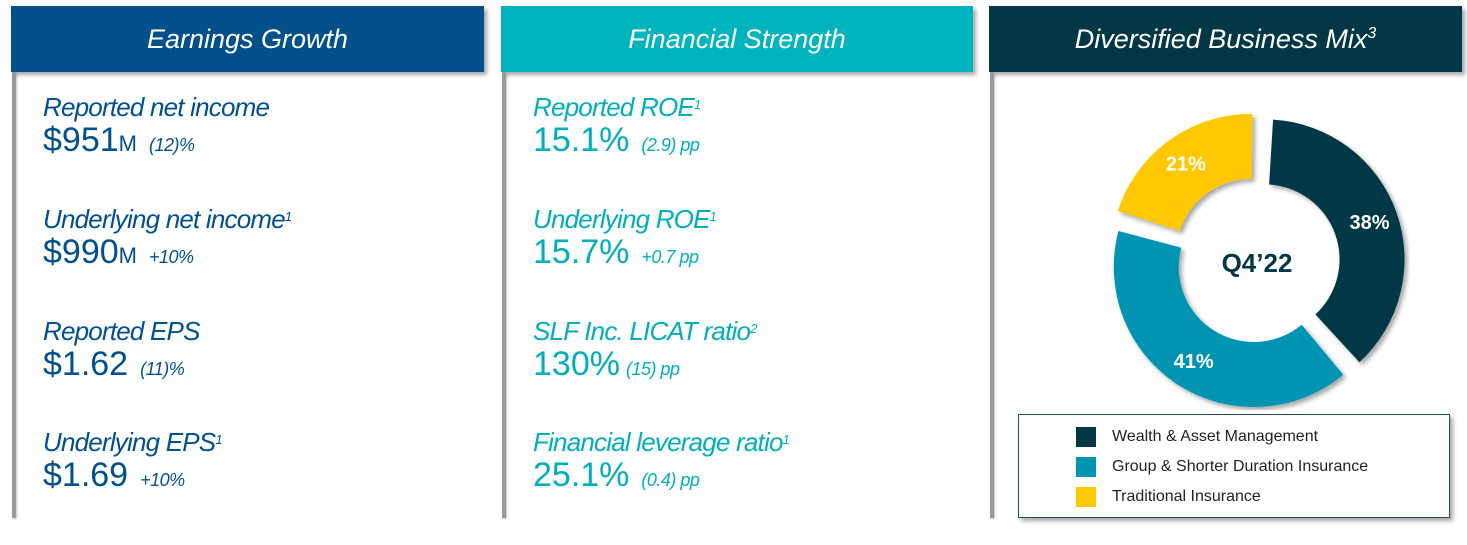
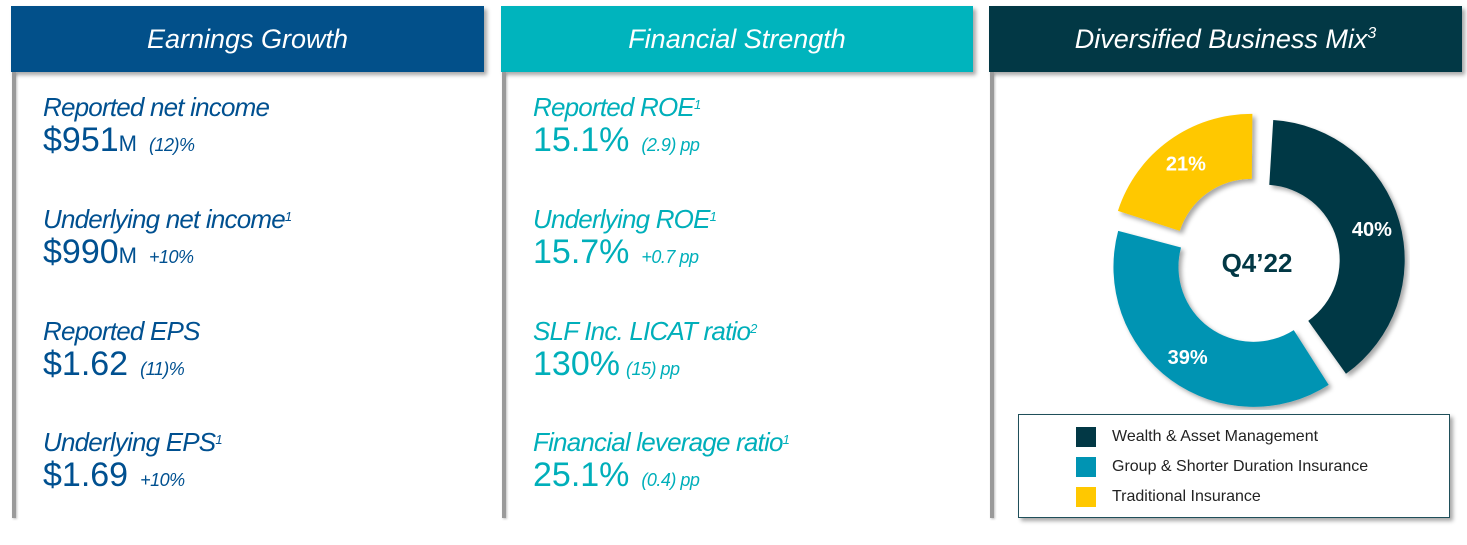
Wealth & Asset Management: 38% -> 40%
Group & Shorter Duration Insurance: 41% -> 39%
